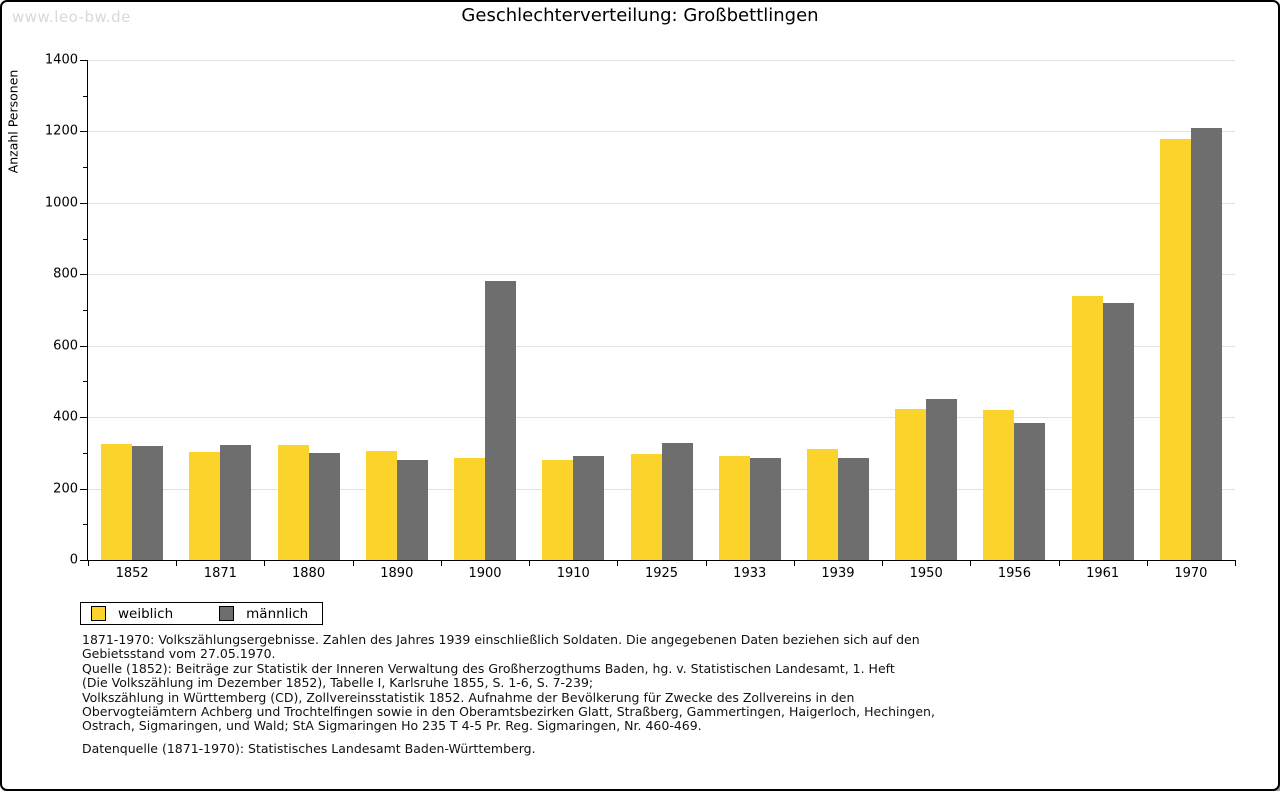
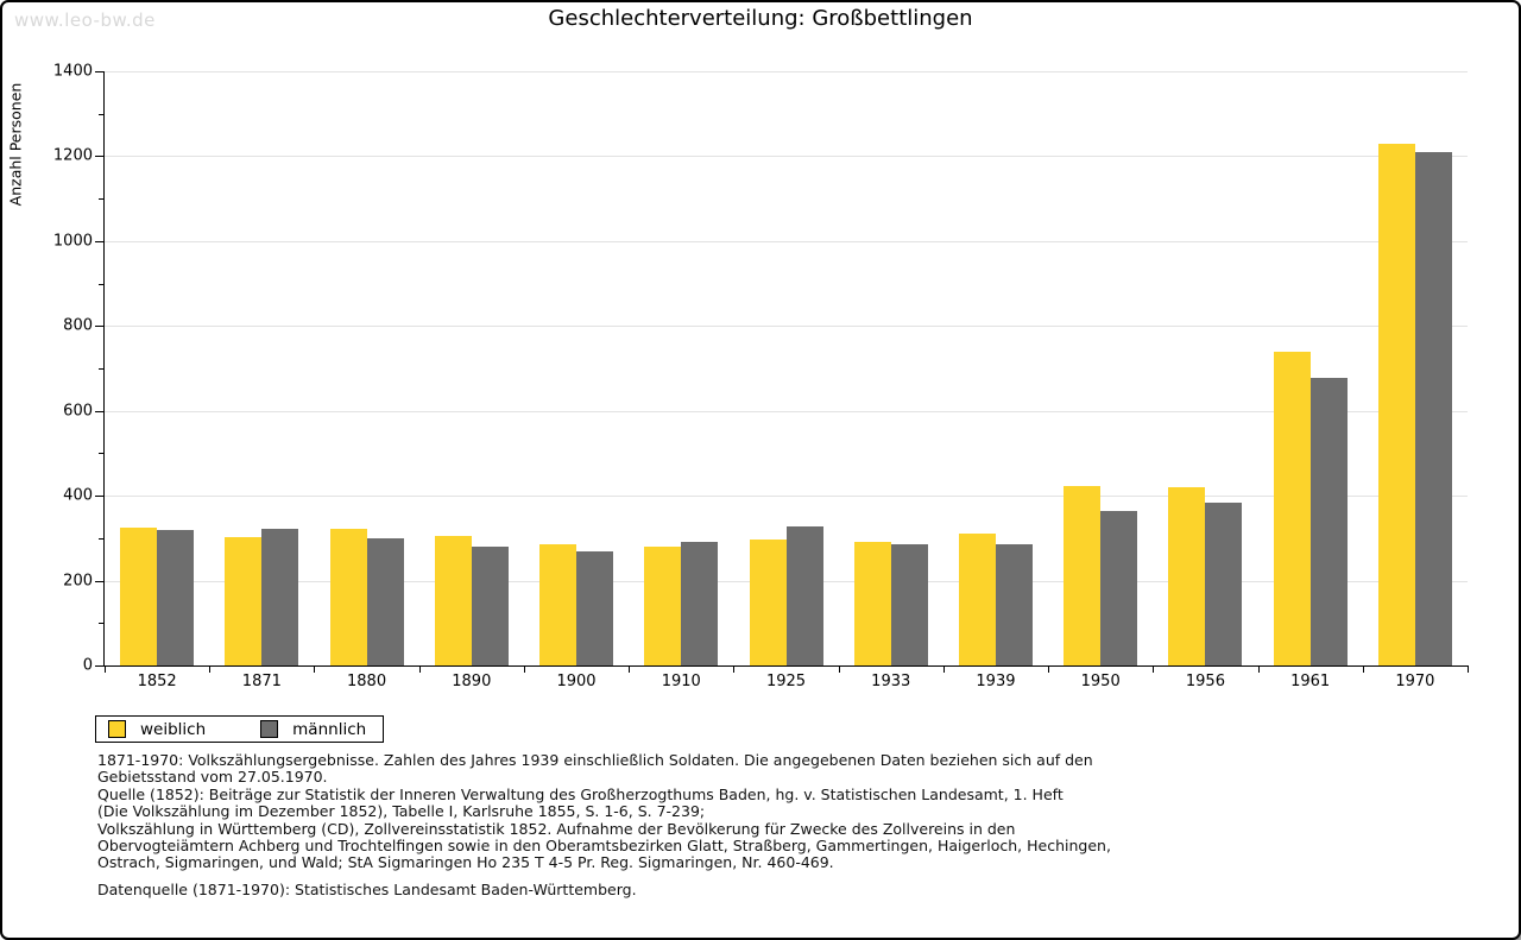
männlich/1900: 780 -> 270
männlich/1950: 450 -> 360
männlich/1961: 720 -> 680
weiblich/1970: 1180 -> 1230
